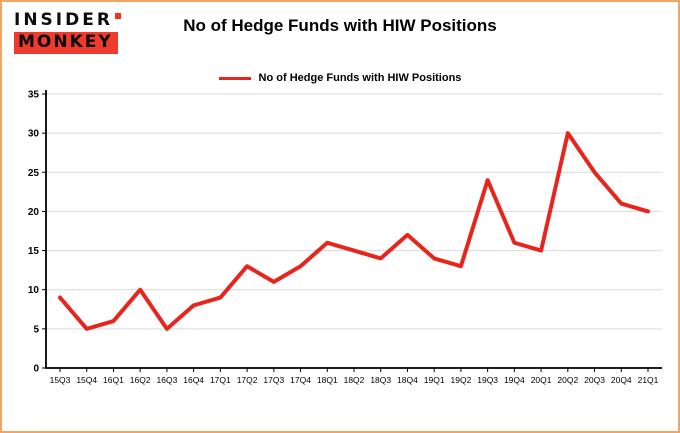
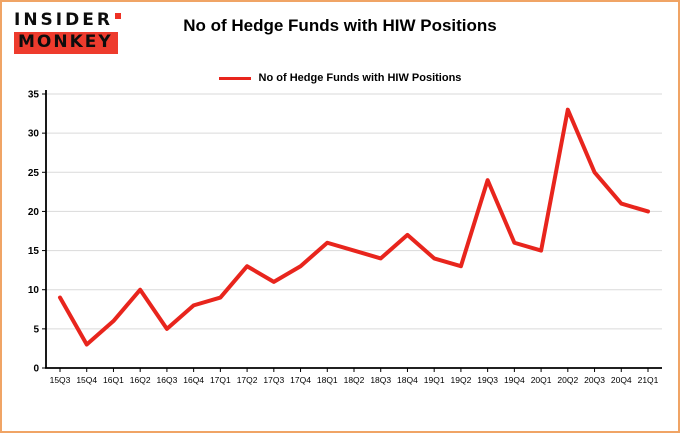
15Q4: 5 -> 3
20Q2: 30 -> 33
